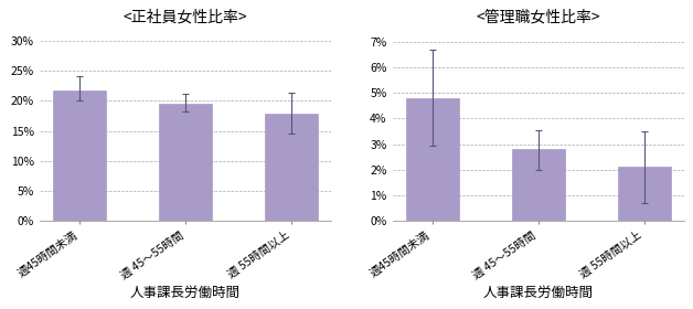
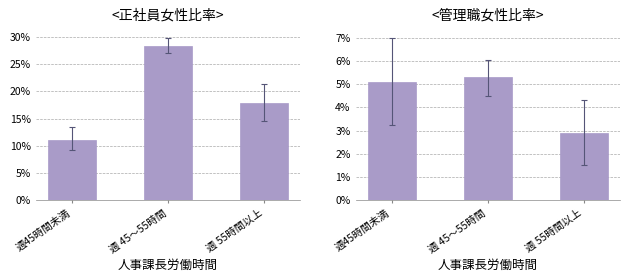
<正社員女性比率>/週45時間未満: 21.8% -> 11.0%
<正社員女性比率>/週 45～55時間: 19.6% -> 28.4%
<管理職女性比率>/週45時間未満: 4.8% -> 5.1%
<管理職女性比率>/週 45～55時間: 2.8% -> 5.3%
<管理職女性比率>/週 55時間以上: 2.1% -> 2.9%
